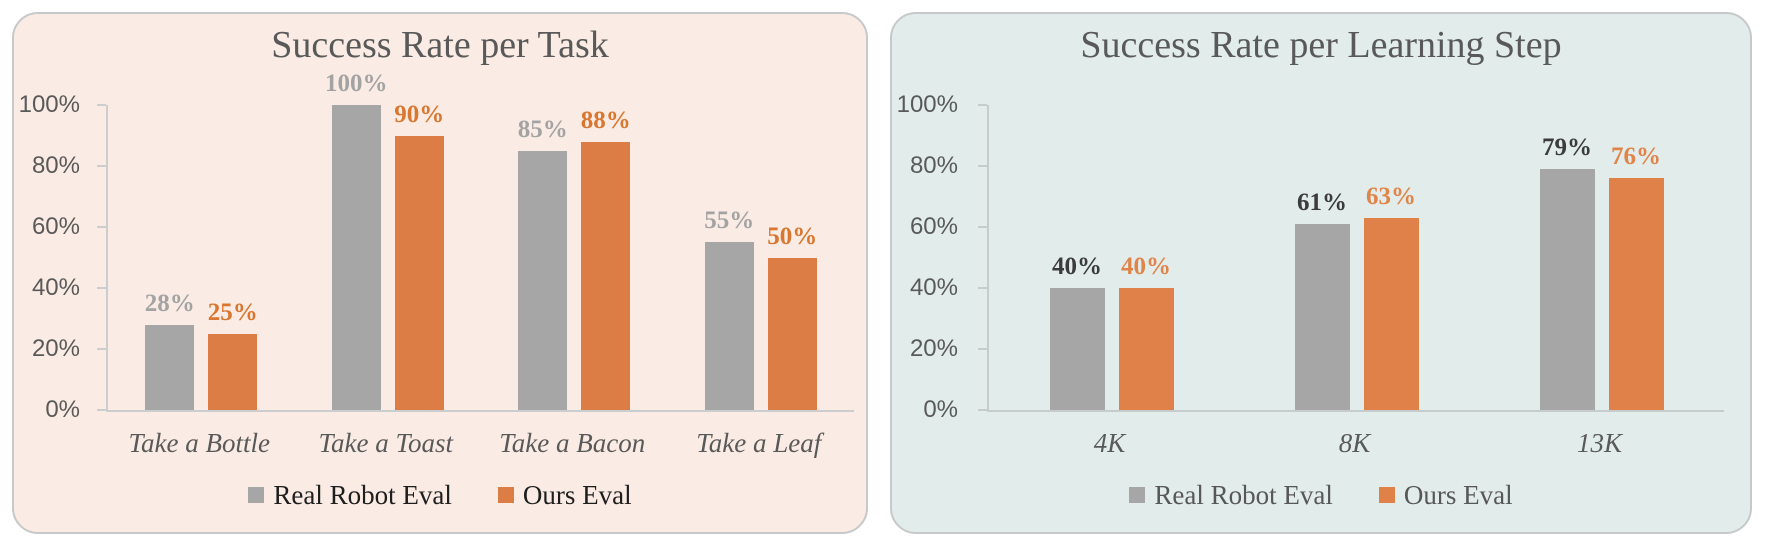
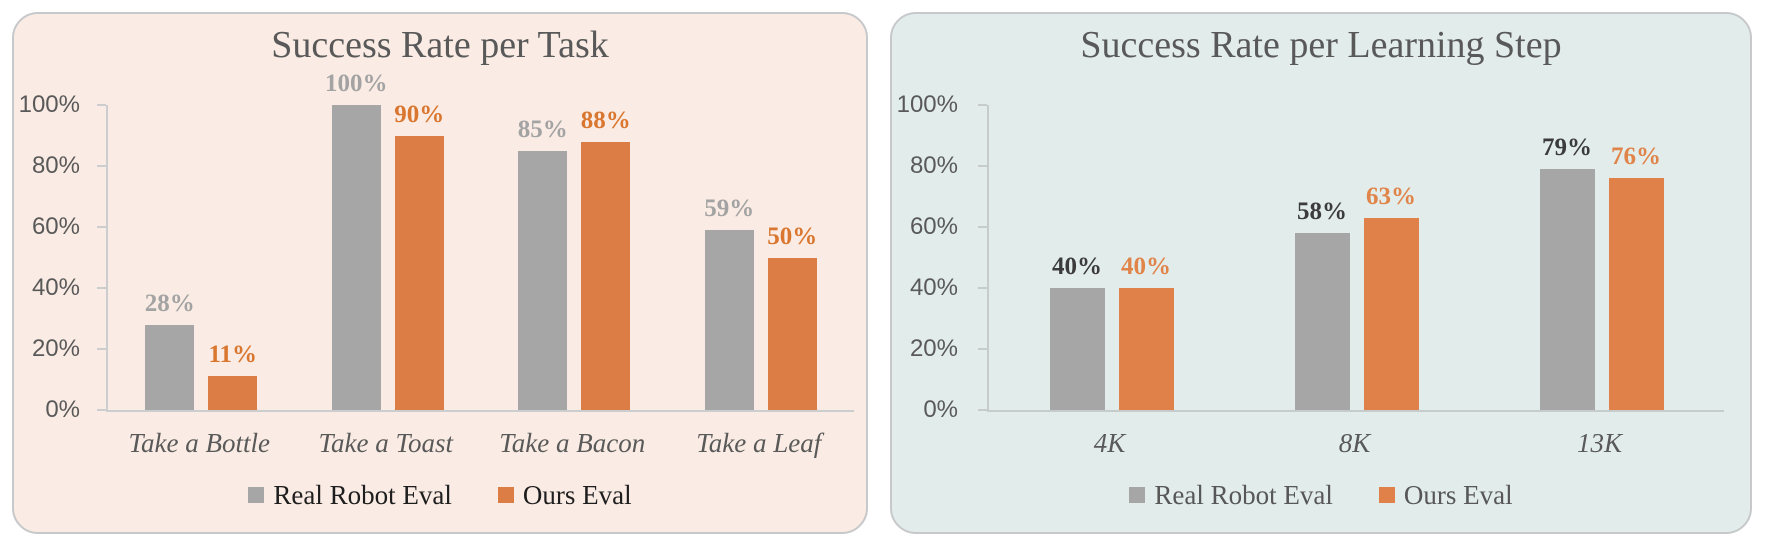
Success Rate per Task/Ours Eval/Take a Bottle: 25% -> 11%
Success Rate per Task/Real Robot Eval/Take a Leaf: 55% -> 59%
Success Rate per Learning Step/Real Robot Eval/8K: 61% -> 58%
